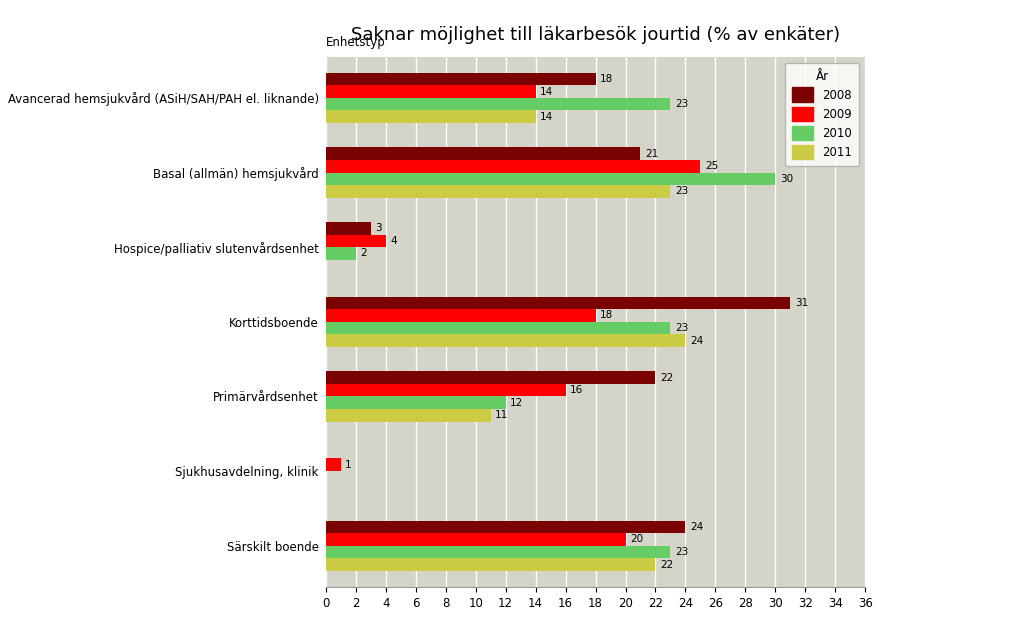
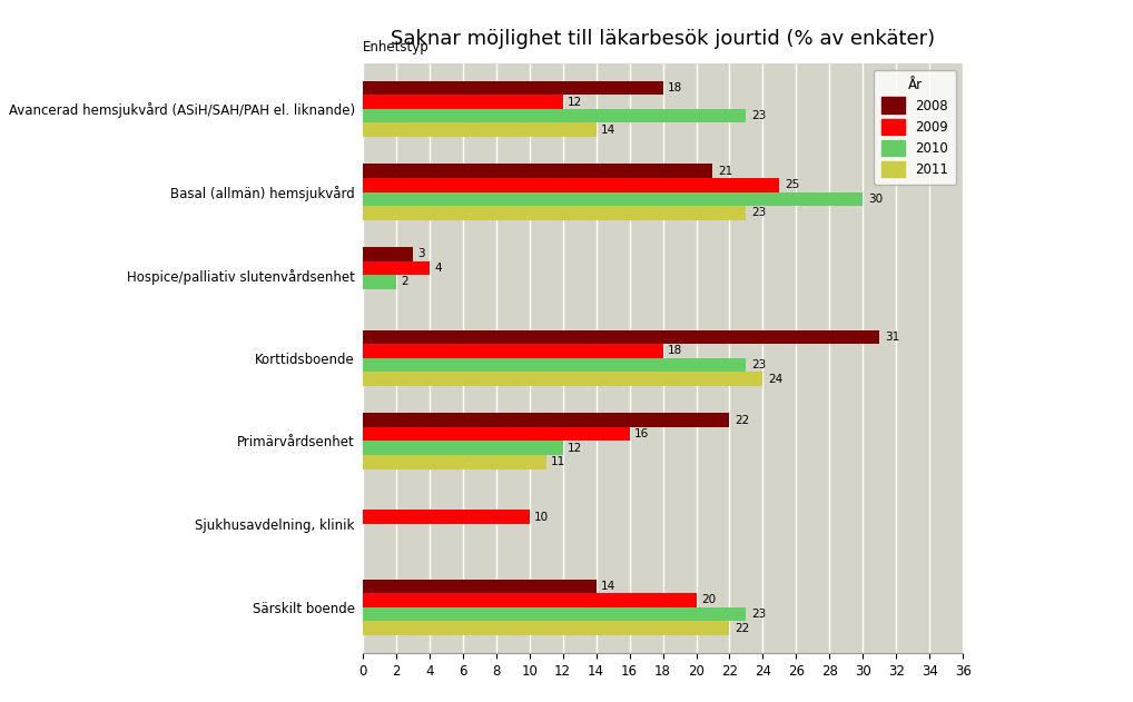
2009/Avancerad hemsjukvård (ASiH/SAH/PAH el. liknande): 14 -> 12
2009/Sjukhusavdelning, klinik: 1 -> 10
2008/Särskilt boende: 24 -> 14
